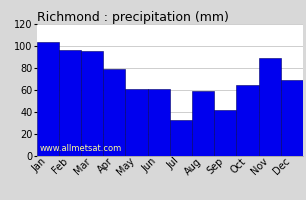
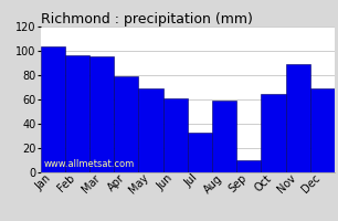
May: 61 -> 69
Sep: 42 -> 10
